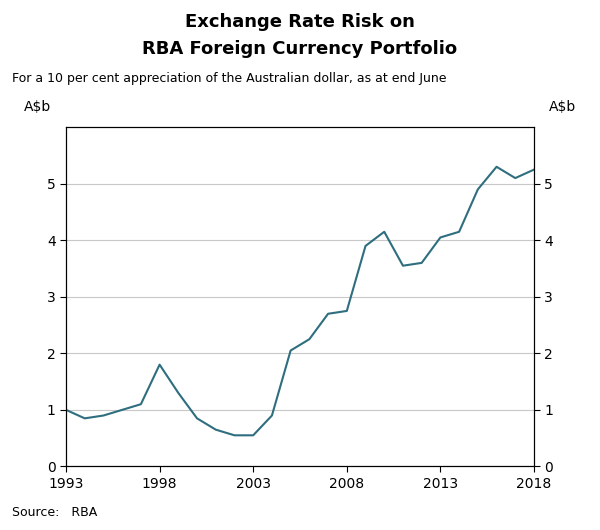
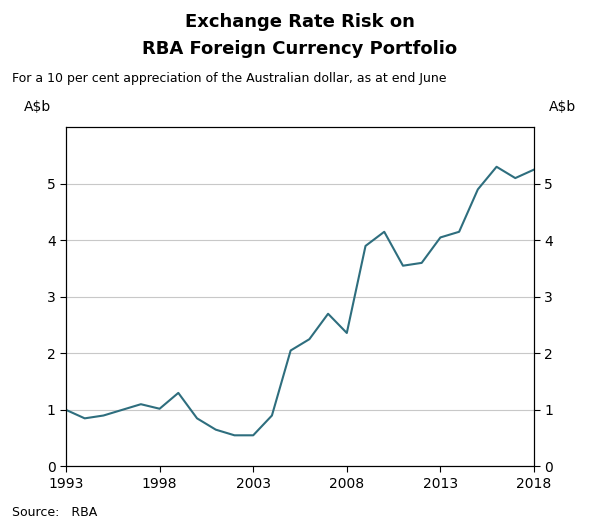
1998: 1.80 -> 1.02
2008: 2.75 -> 2.36
